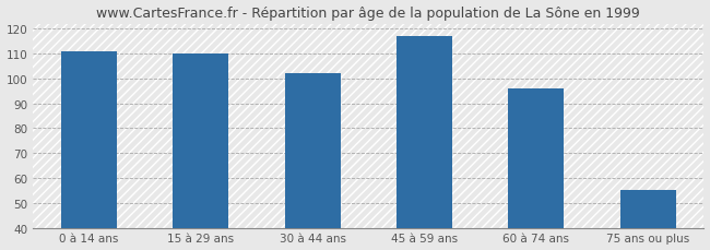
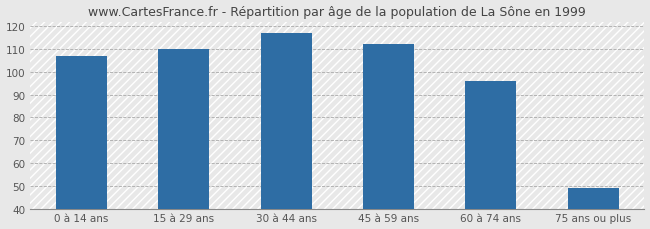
0 à 14 ans: 111 -> 107
30 à 44 ans: 102 -> 117
45 à 59 ans: 117 -> 112
75 ans ou plus: 55 -> 49
